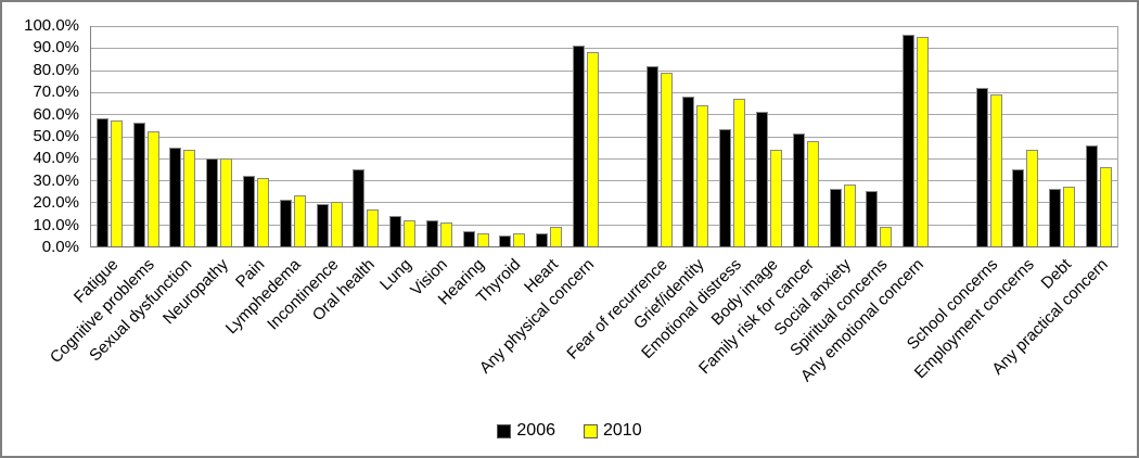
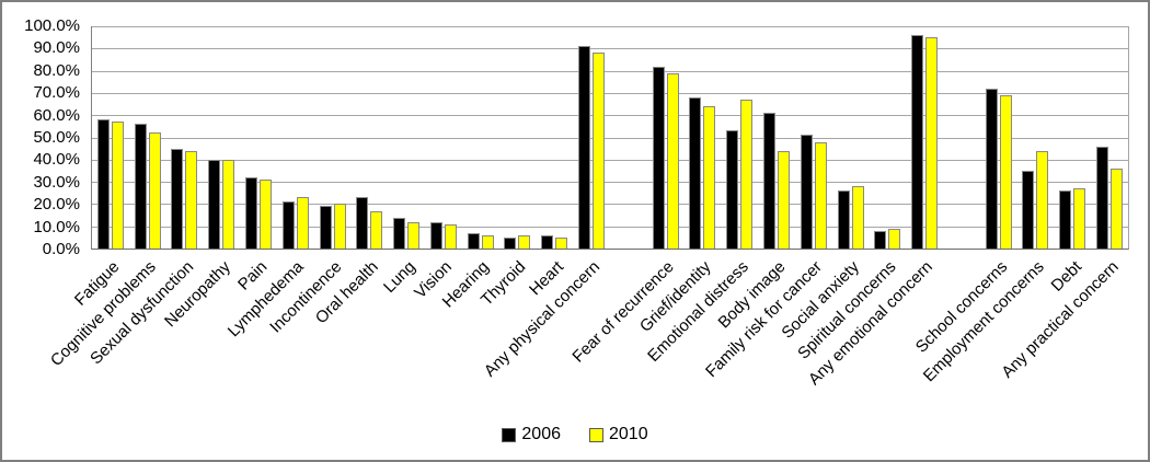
2006/Oral health: 35% -> 23%
2010/Heart: 9% -> 5%
2006/Spiritual concerns: 25% -> 8%
